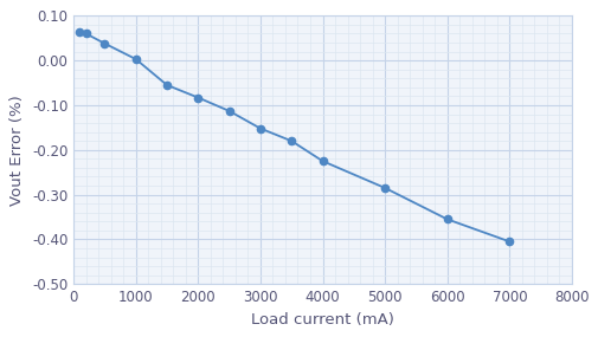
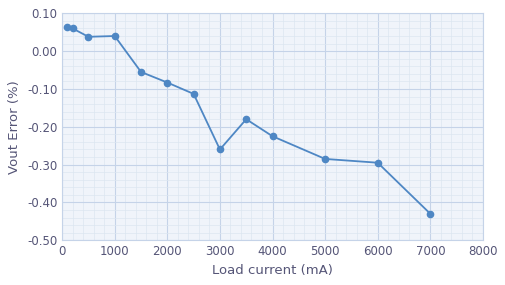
1000: 0.003 -> 0.040
3000: -0.152 -> -0.260
6000: -0.355 -> -0.295
7000: -0.405 -> -0.430
